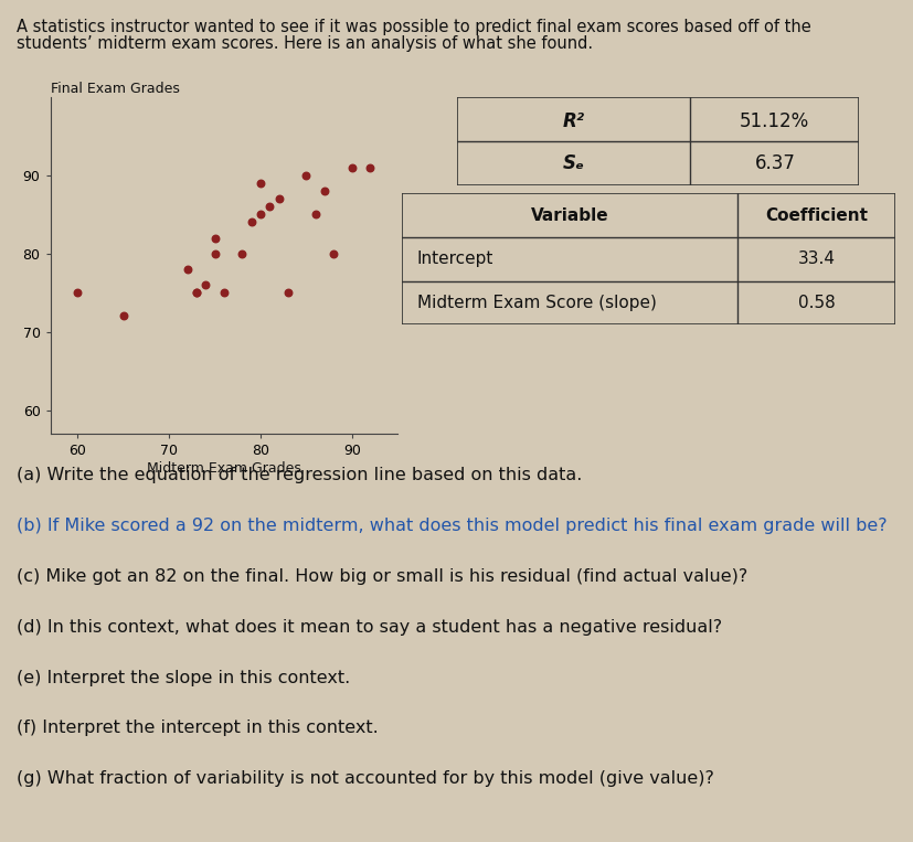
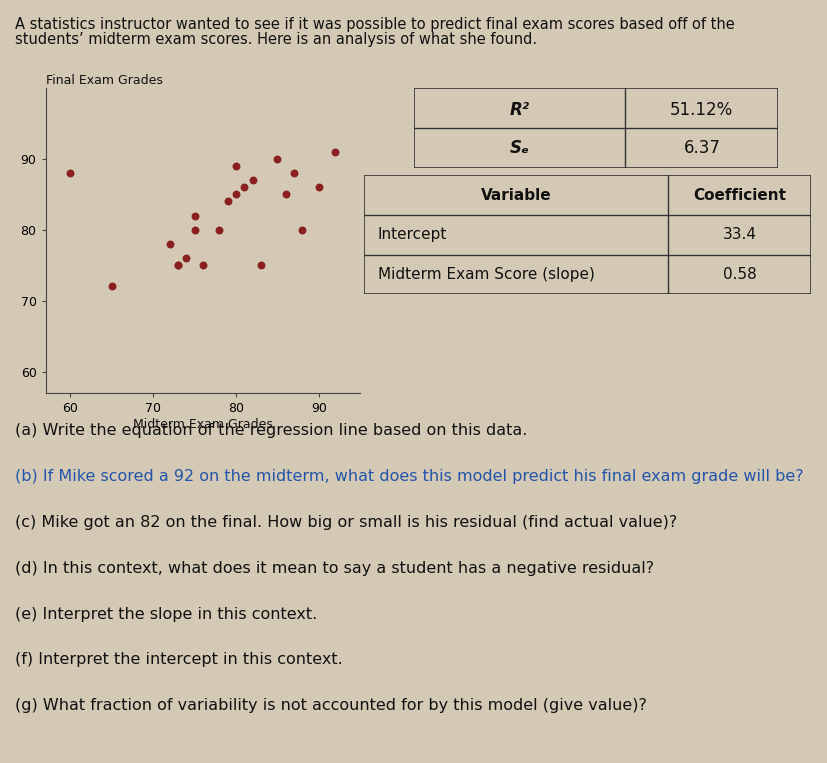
60: 75 -> 88
90: 91 -> 86
